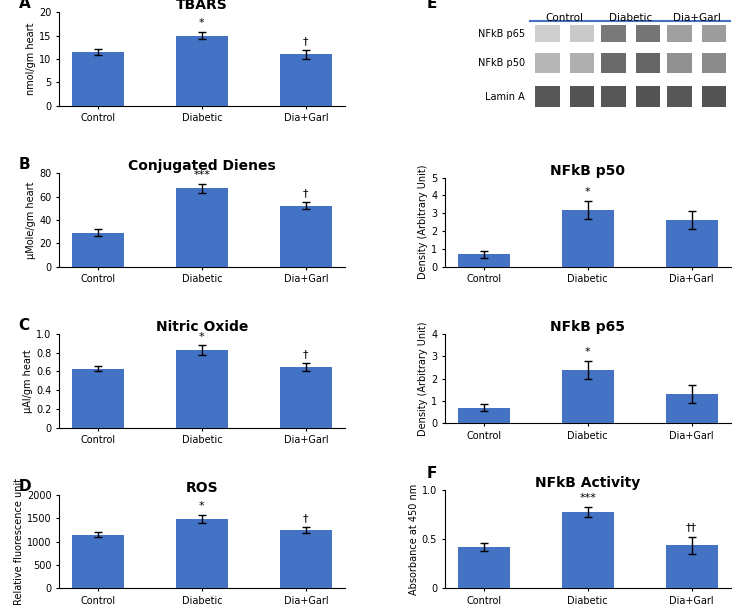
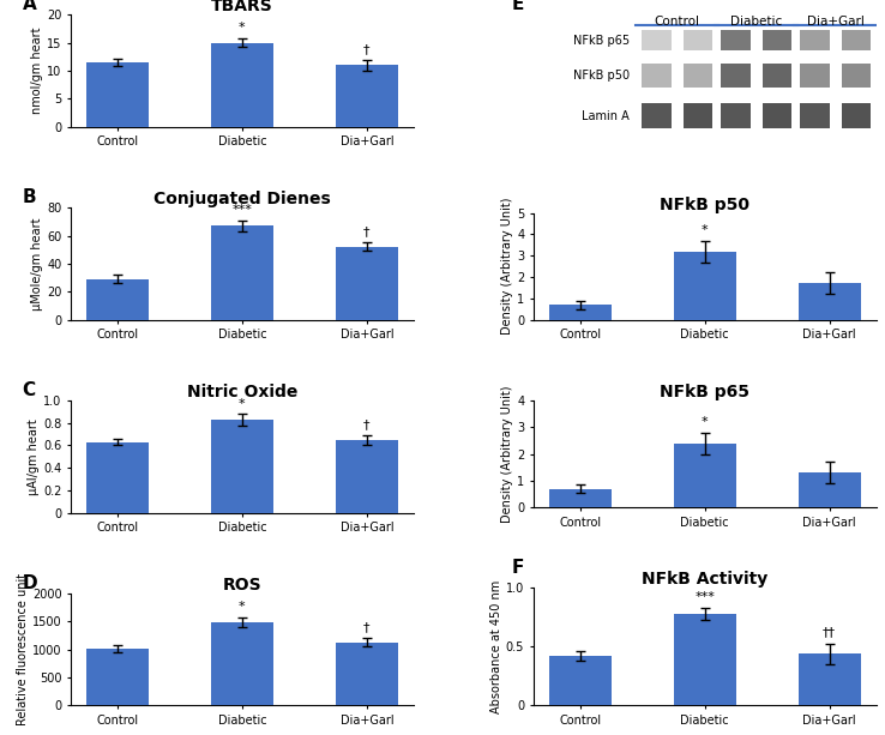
NFkB p50/Dia+Garl: 2.6 -> 1.7
ROS/Control: 1150 -> 1010
ROS/Dia+Garl: 1250 -> 1130
